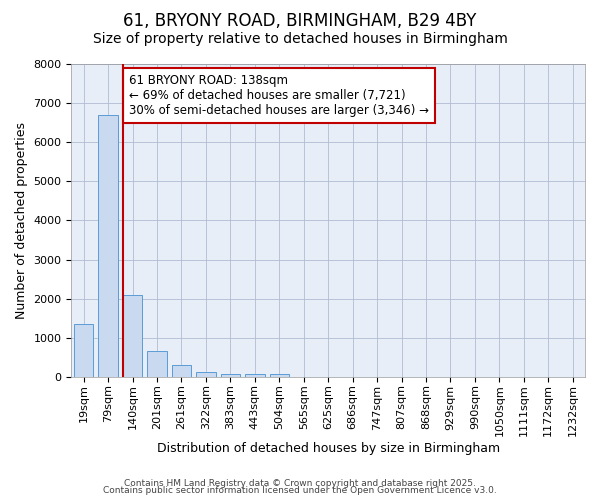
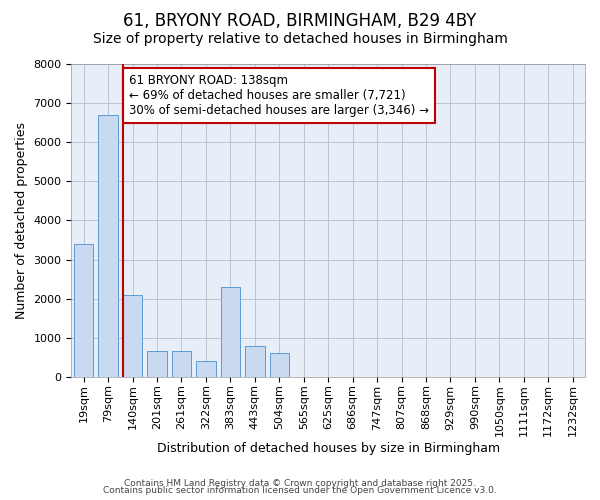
19sqm: 1350 -> 3400
261sqm: 310 -> 650
322sqm: 130 -> 400
383sqm: 80 -> 2300
443sqm: 80 -> 800
504sqm: 80 -> 600
